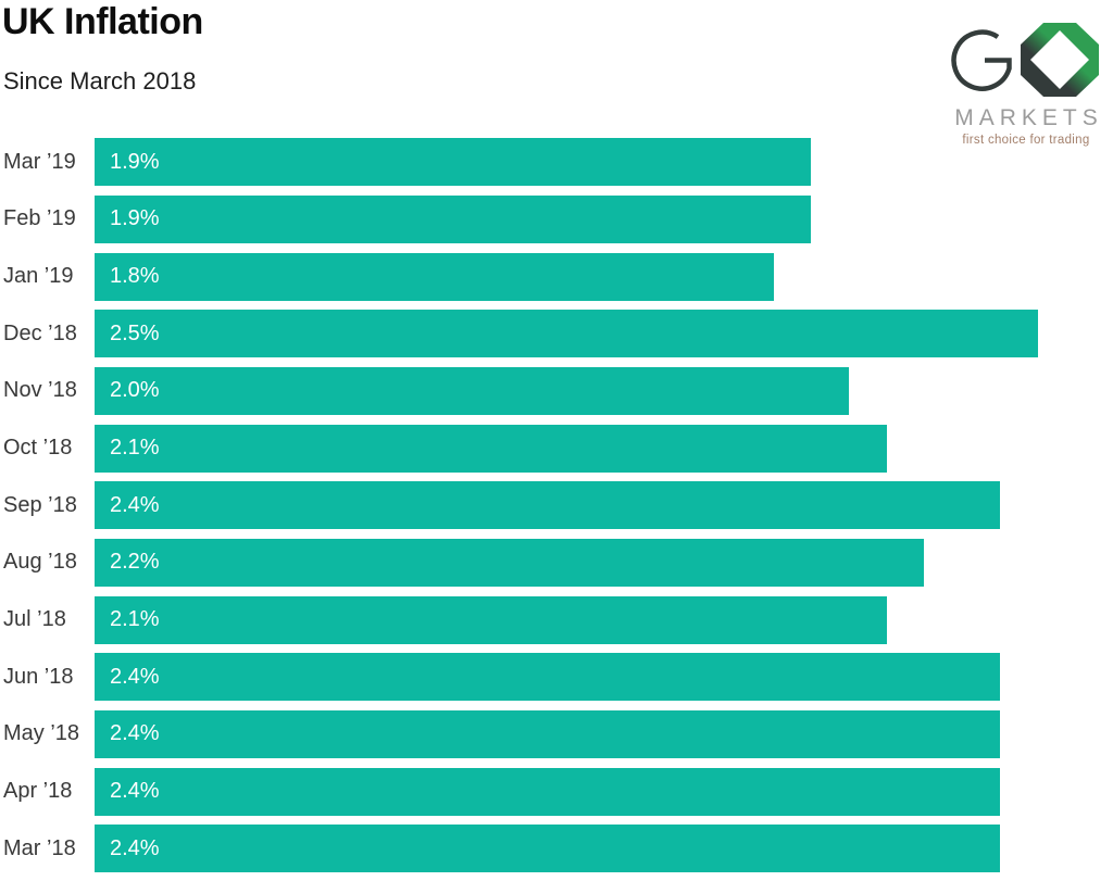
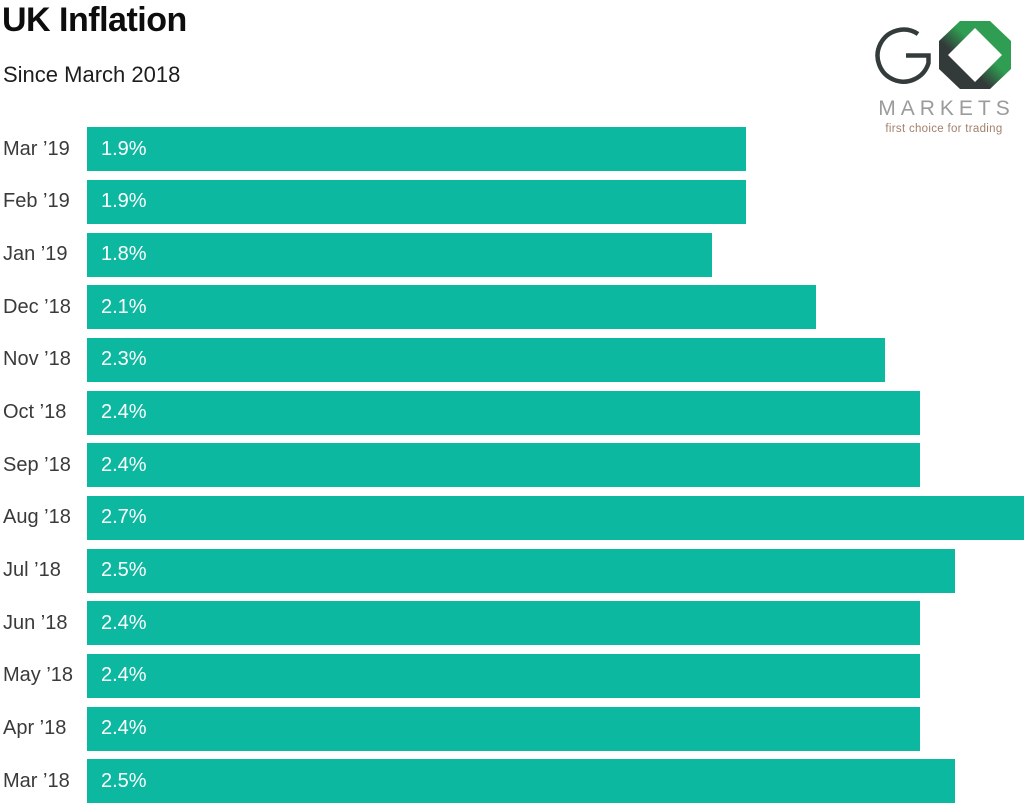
Dec ’18: 2.5% -> 2.1%
Nov ’18: 2.0% -> 2.3%
Oct ’18: 2.1% -> 2.4%
Aug ’18: 2.2% -> 2.7%
Jul ’18: 2.1% -> 2.5%
Mar ’18: 2.4% -> 2.5%
